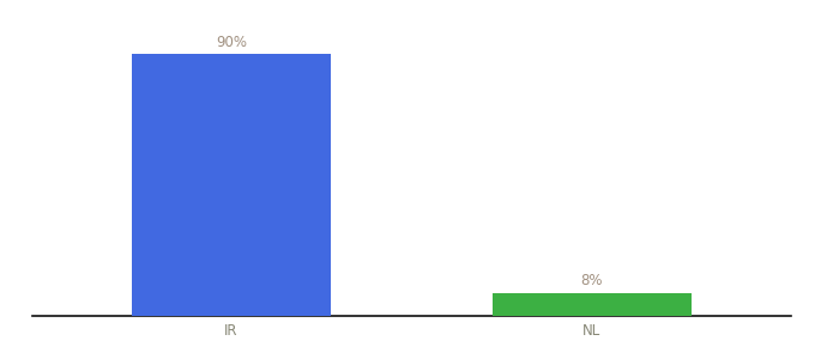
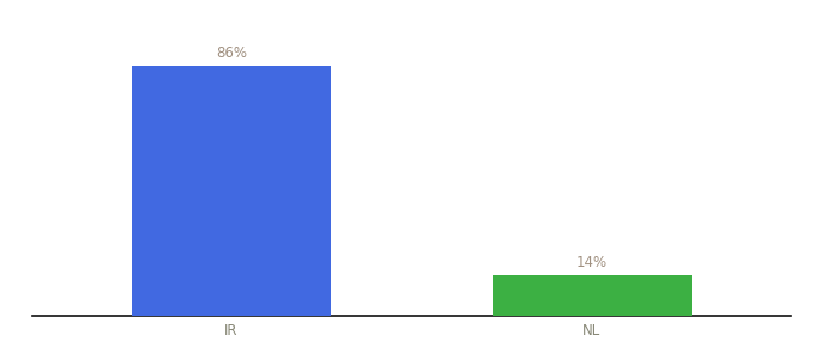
IR: 90% -> 86%
NL: 8% -> 14%
